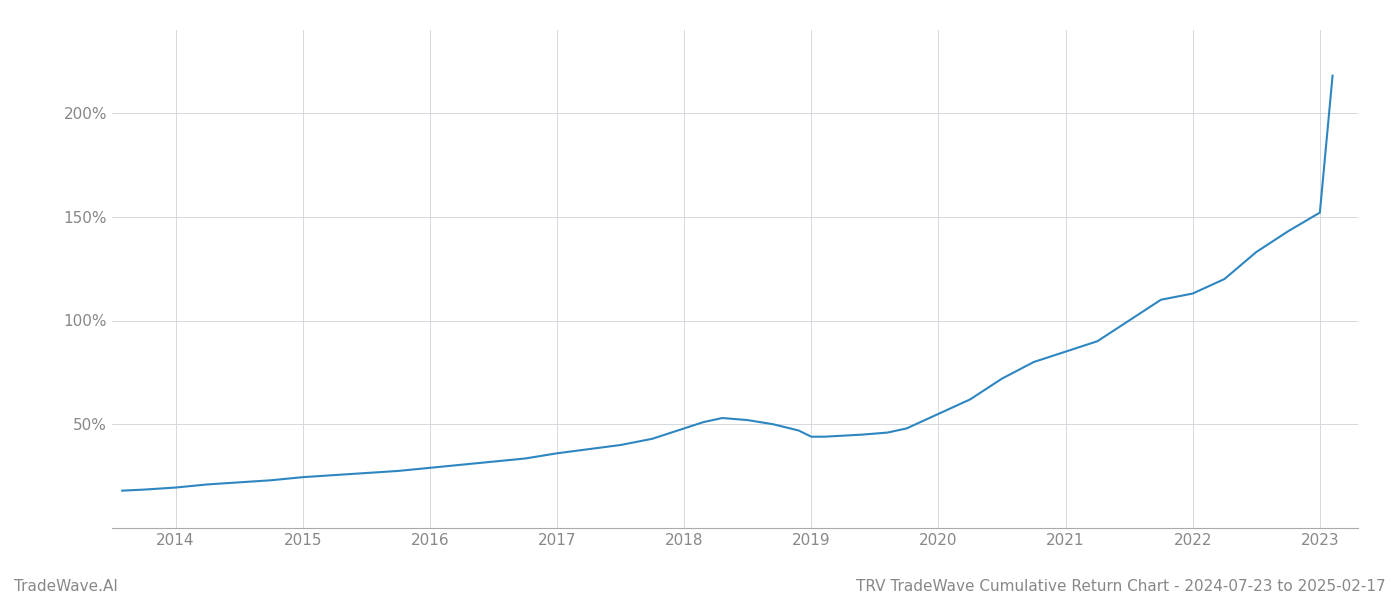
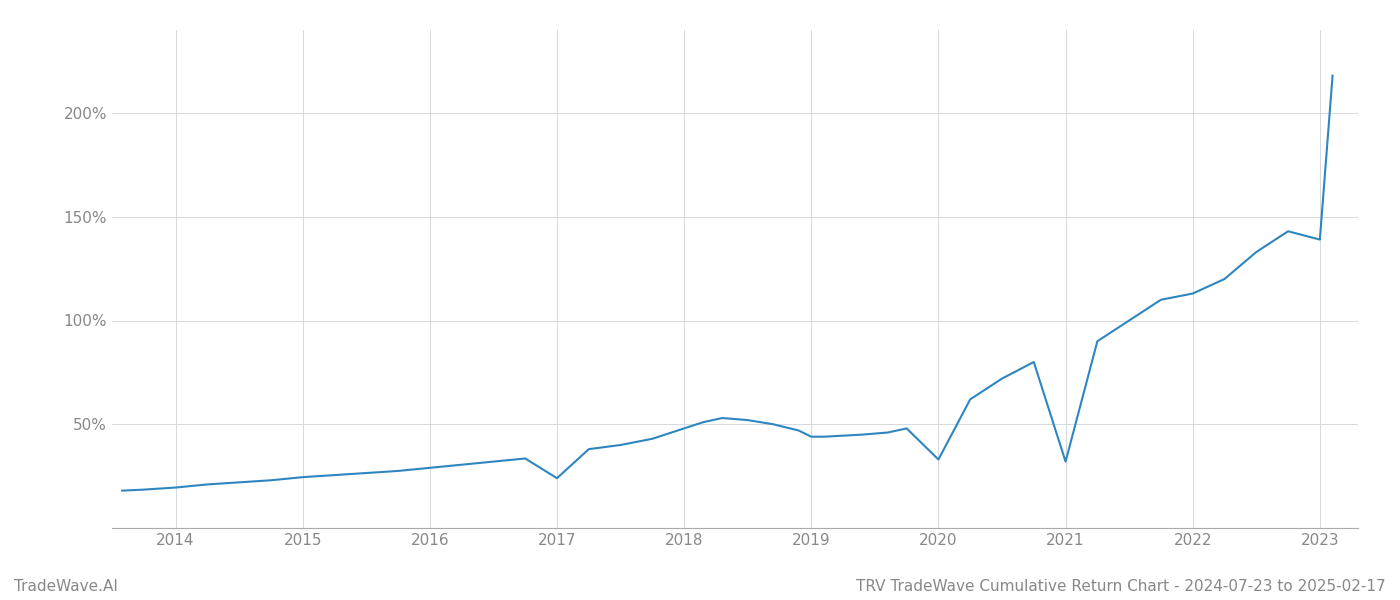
2017: 36.0% -> 24.0%
2020: 55.0% -> 33.0%
2021: 85.0% -> 32.0%
2023: 152.0% -> 139.0%
